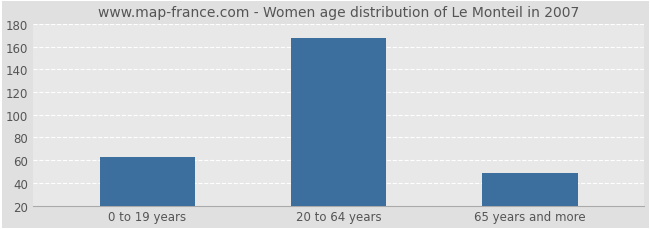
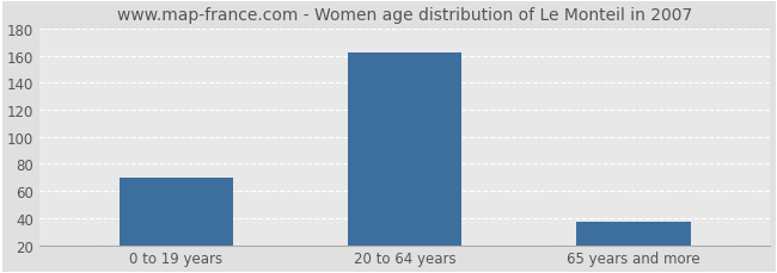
0 to 19 years: 63 -> 70
20 to 64 years: 168 -> 162
65 years and more: 49 -> 37
